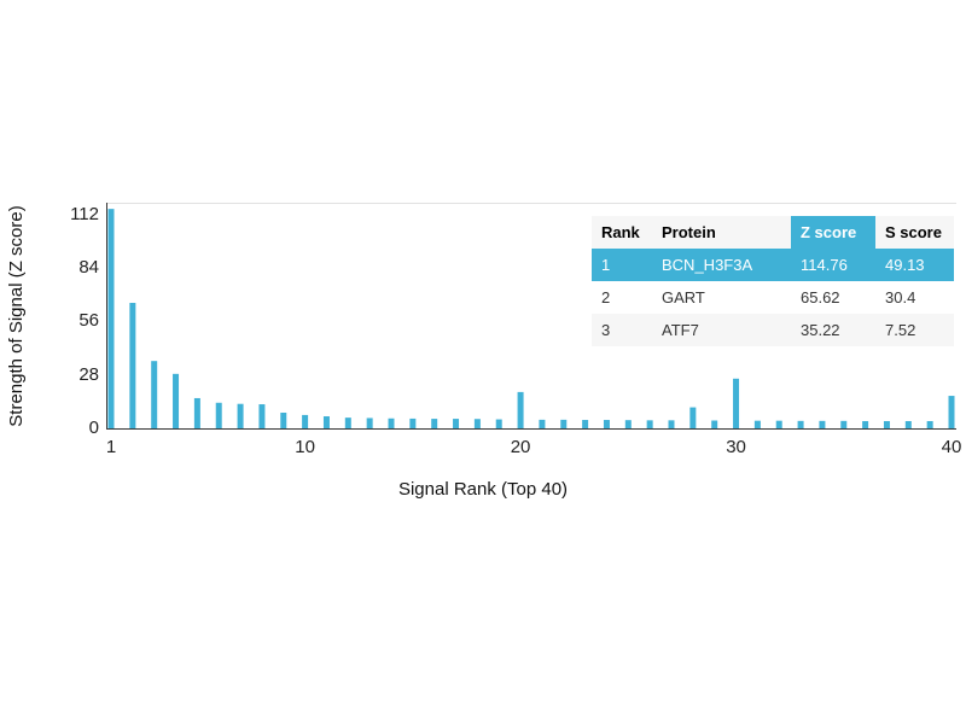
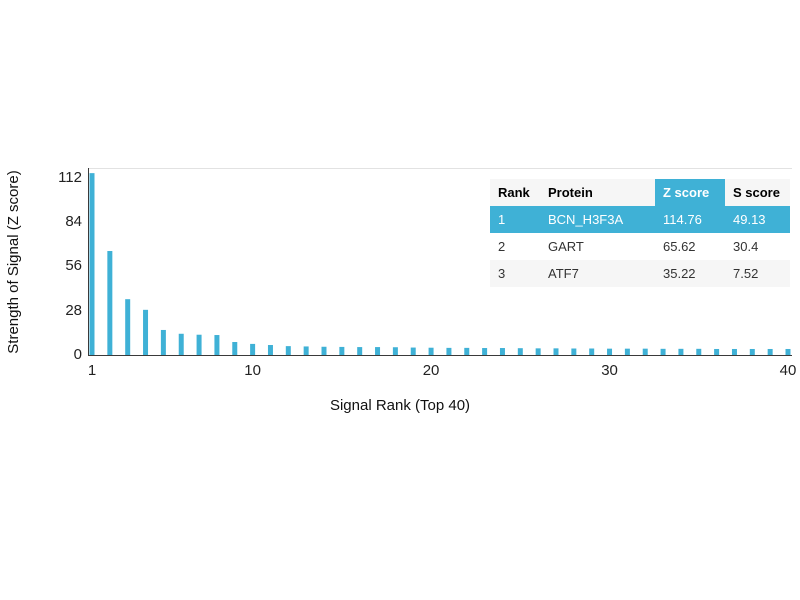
20: 19 -> 5
28: 11 -> 4
30: 26 -> 4
40: 17 -> 4
